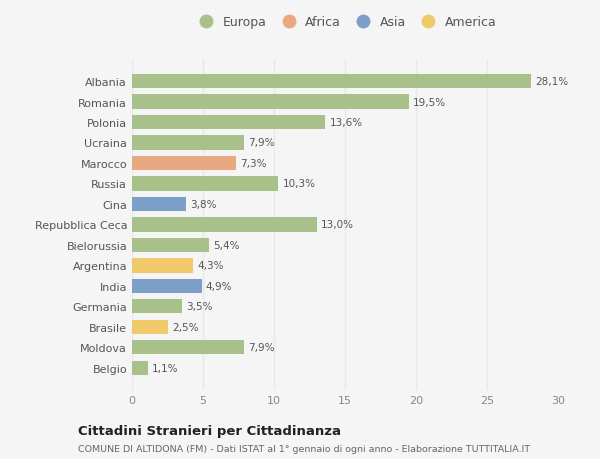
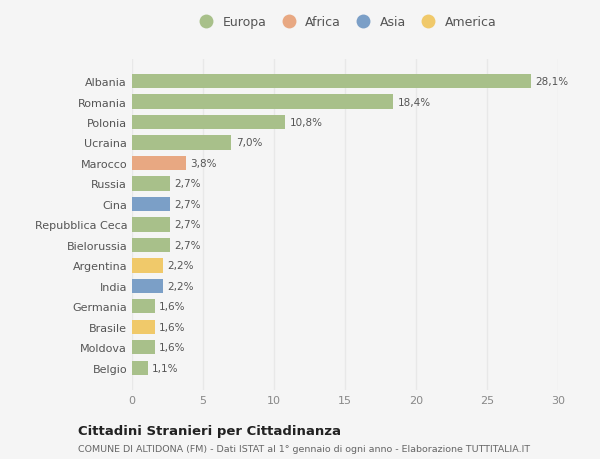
Romania: 19,5% -> 18,4%
Polonia: 13,6% -> 10,8%
Ucraina: 7,9% -> 7,0%
Marocco: 7,3% -> 3,8%
Russia: 10,3% -> 2,7%
Cina: 3,8% -> 2,7%
Repubblica Ceca: 13,0% -> 2,7%
Bielorussia: 5,4% -> 2,7%
Argentina: 4,3% -> 2,2%
India: 4,9% -> 2,2%
Germania: 3,5% -> 1,6%
Brasile: 2,5% -> 1,6%
Moldova: 7,9% -> 1,6%
